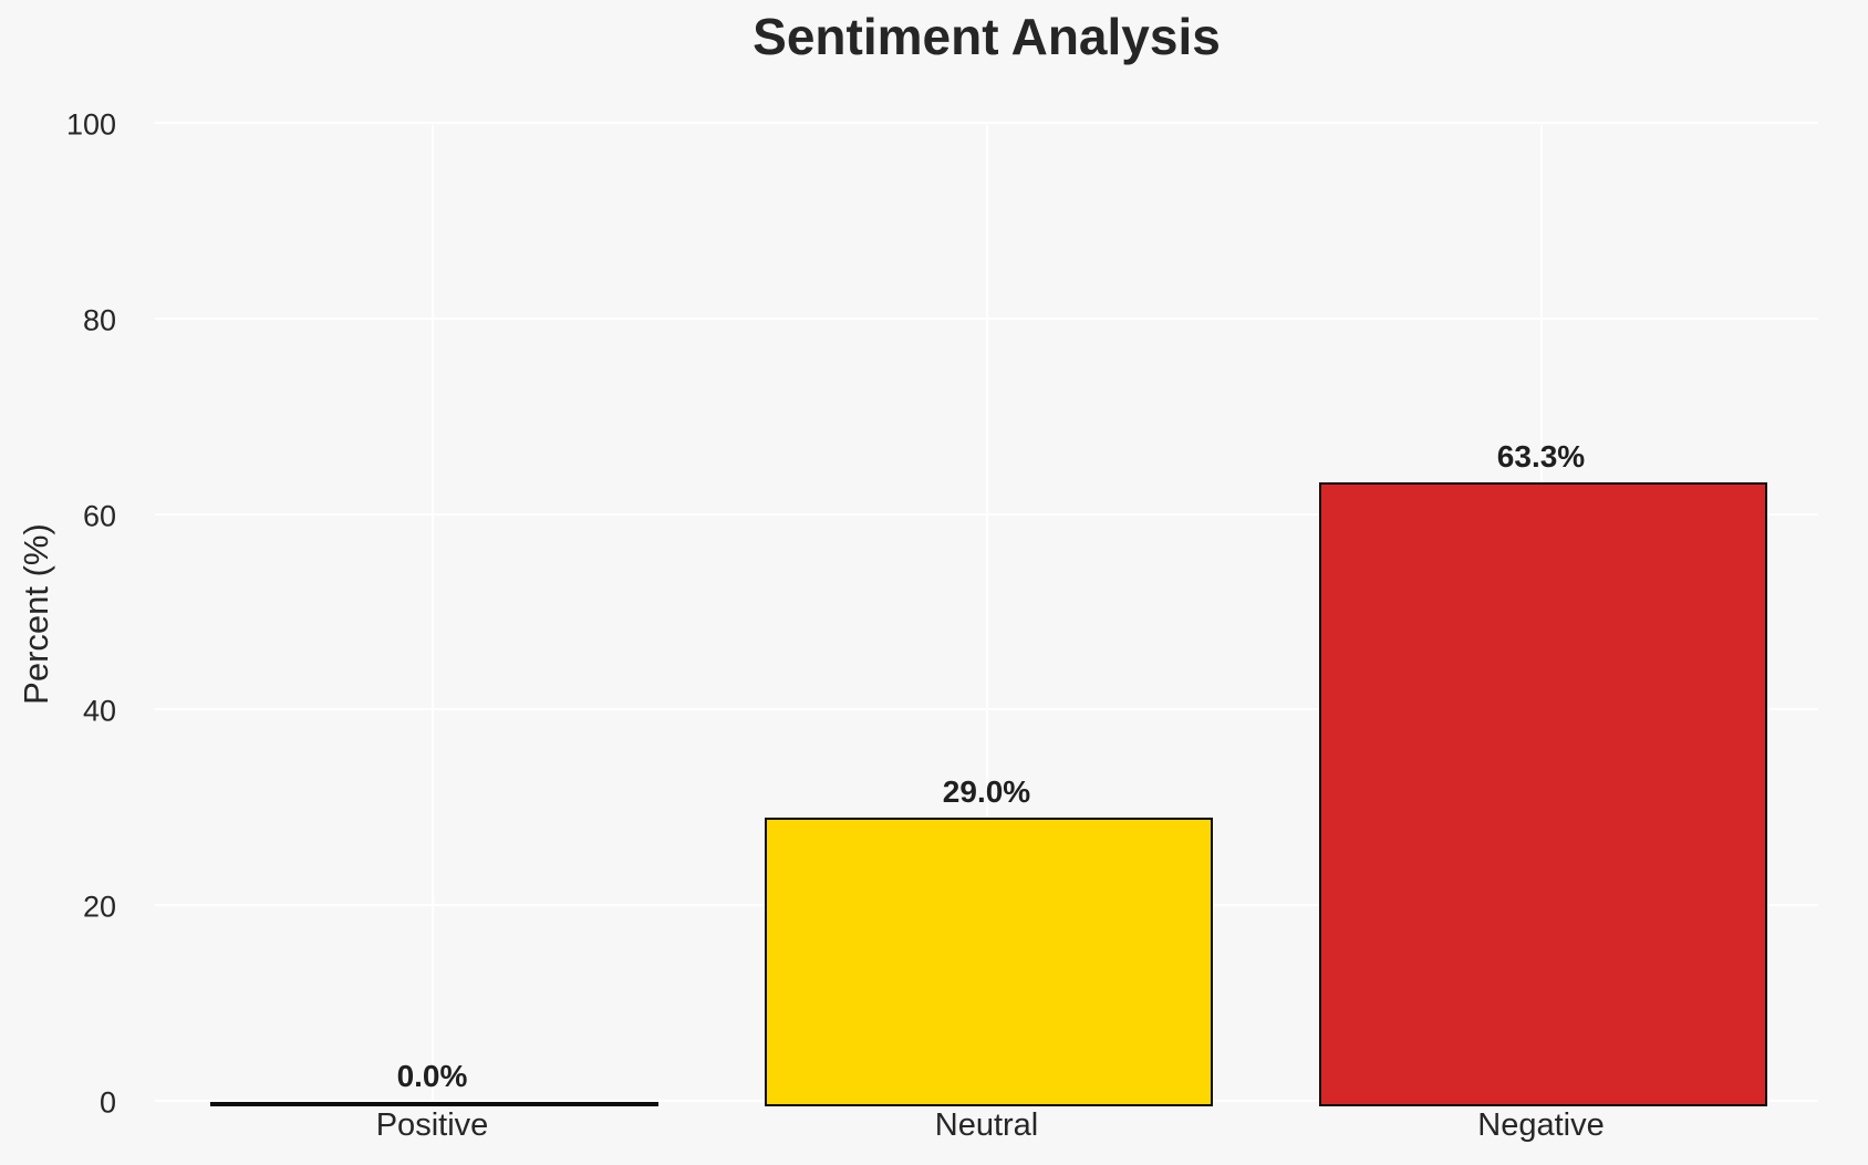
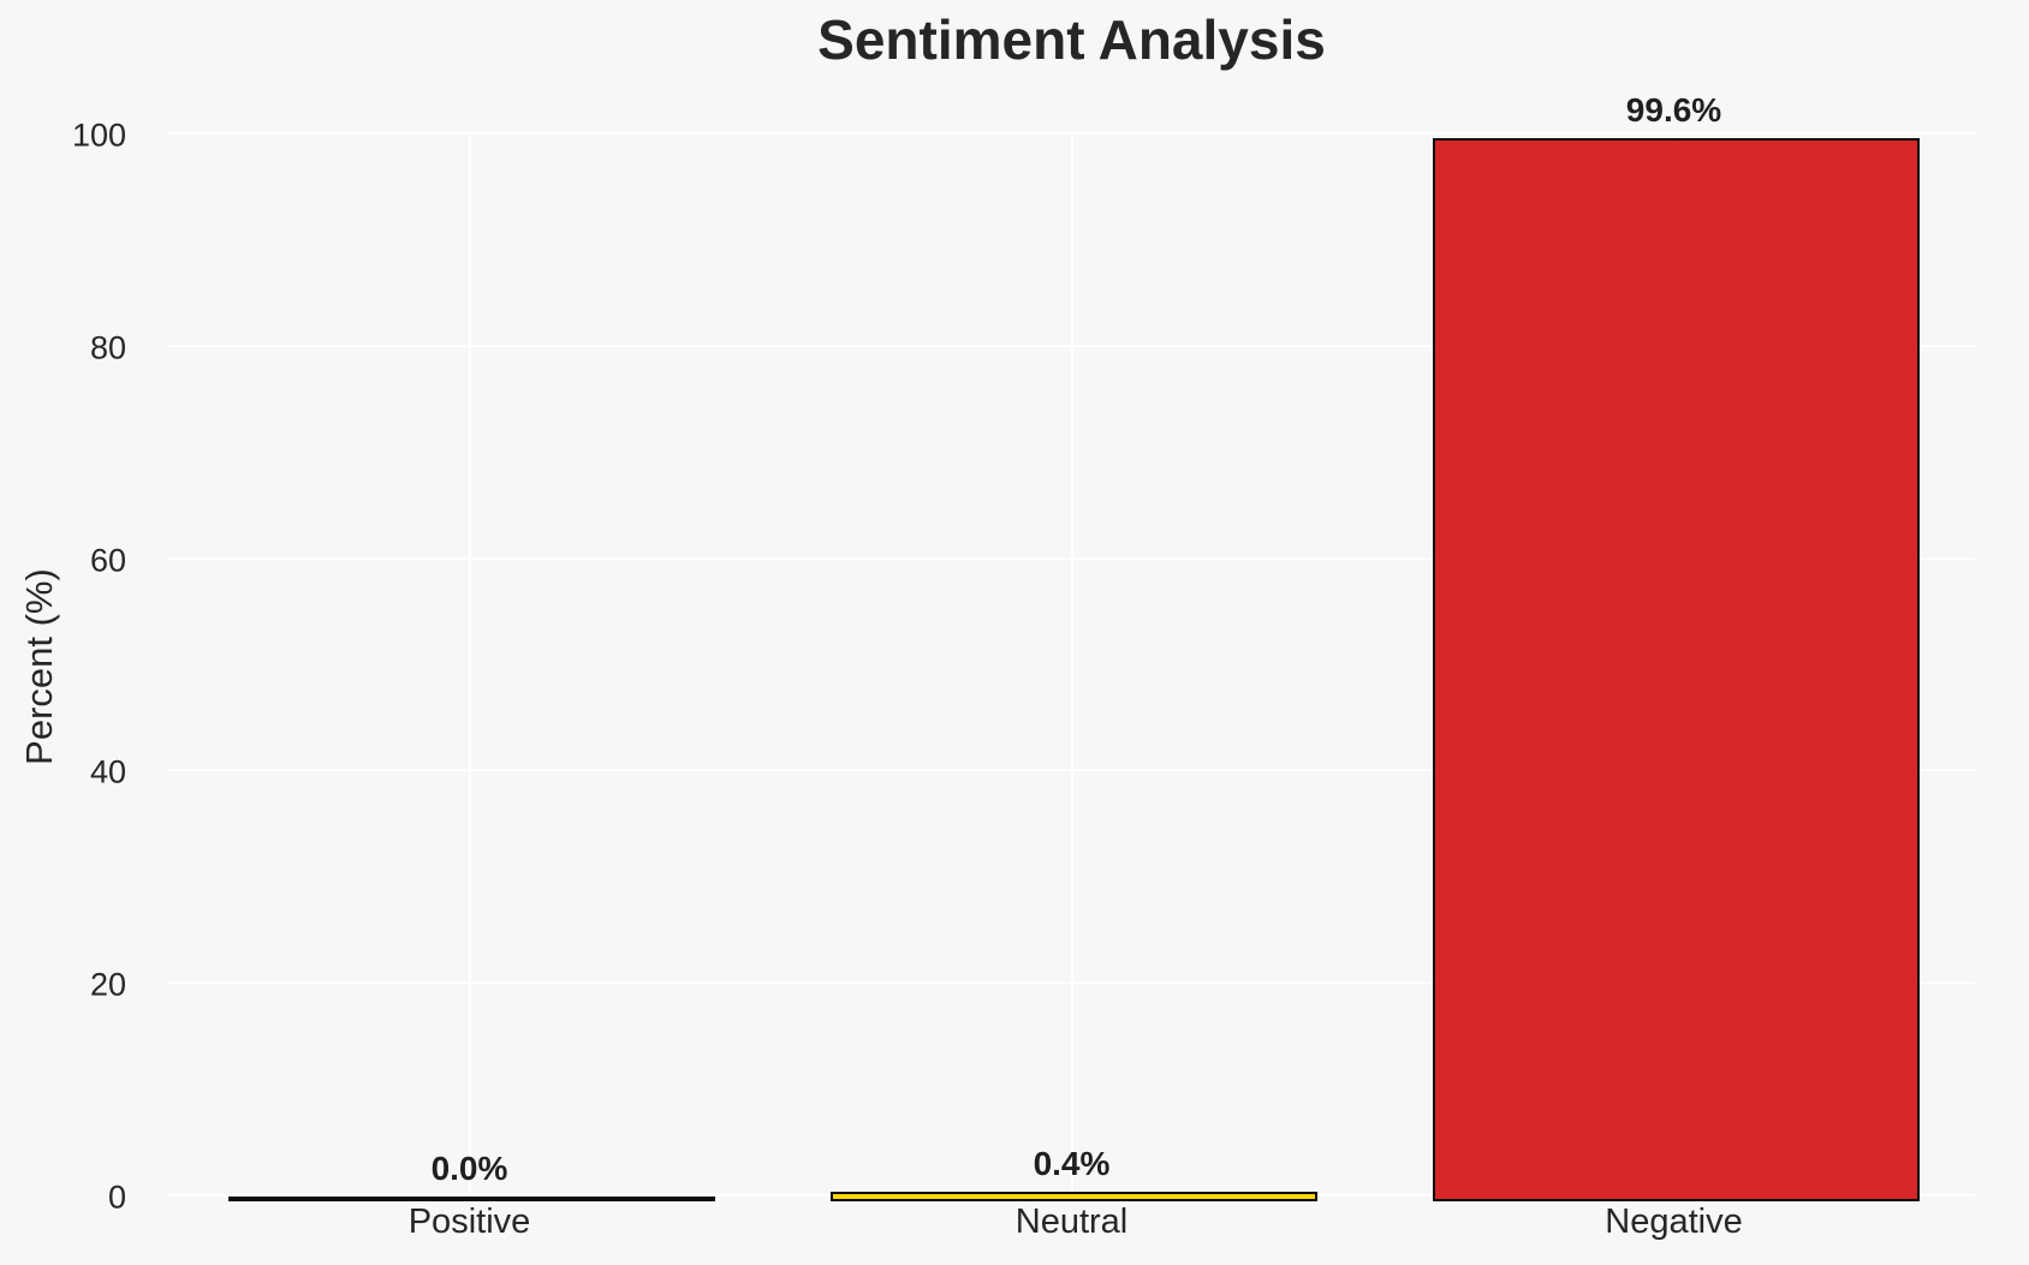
Neutral: 29.0% -> 0.4%
Negative: 63.3% -> 99.6%
